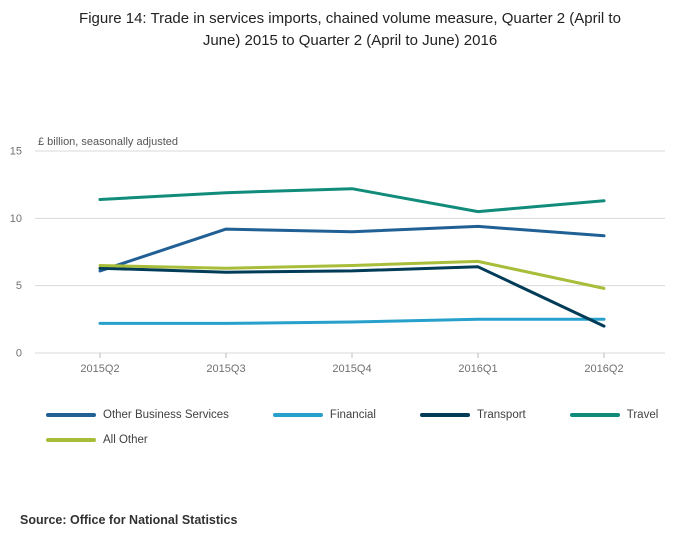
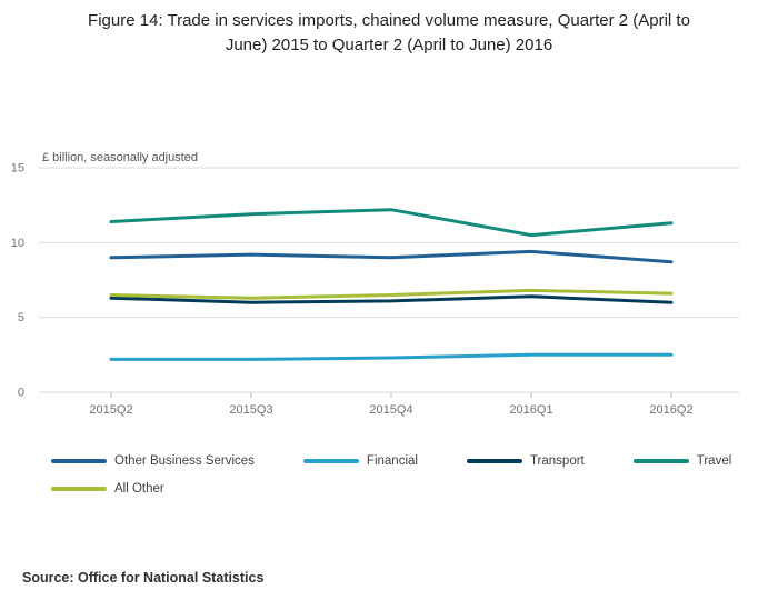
Other Business Services/2015Q2: 6.1 -> 9.0
Transport/2016Q2: 2.0 -> 6.0
All Other/2016Q2: 4.8 -> 6.6
